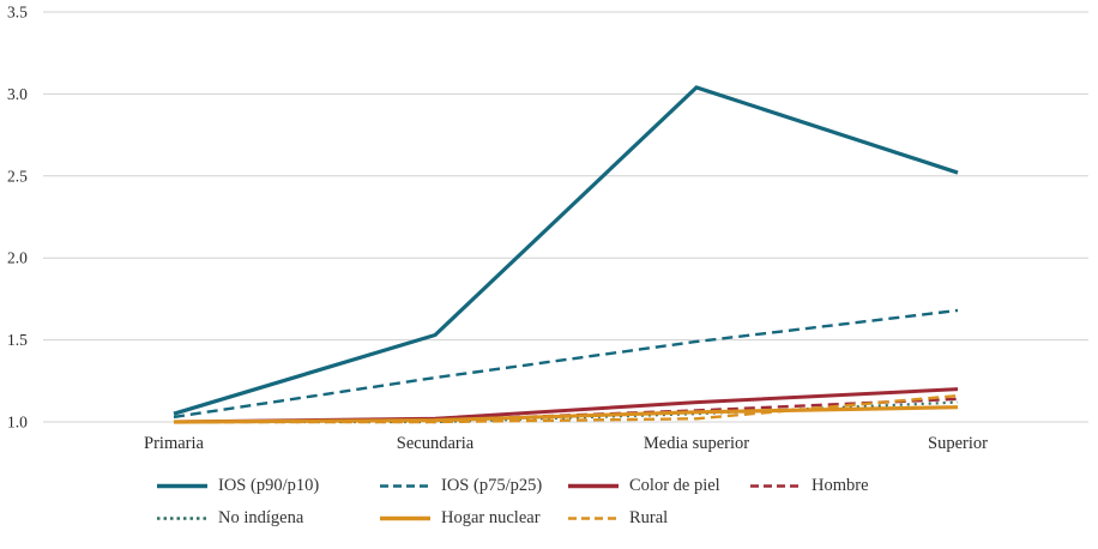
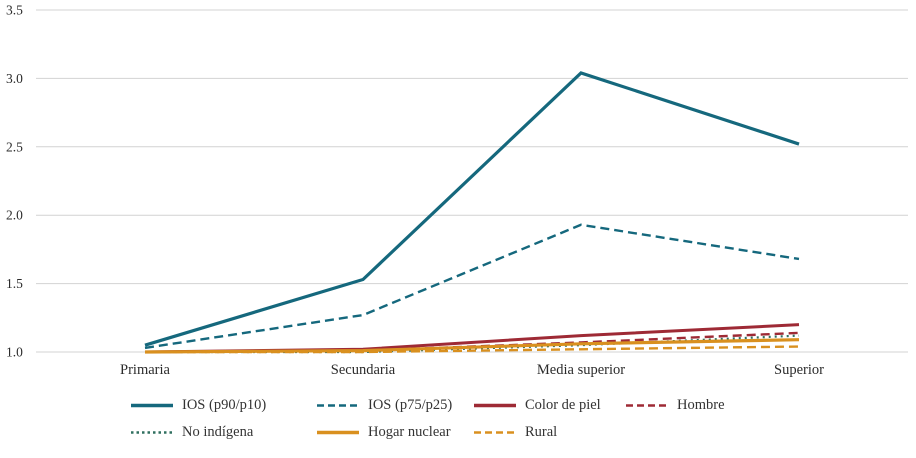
IOS (p75/p25)/Media superior: 1.49 -> 1.93
Rural/Superior: 1.16 -> 1.04
